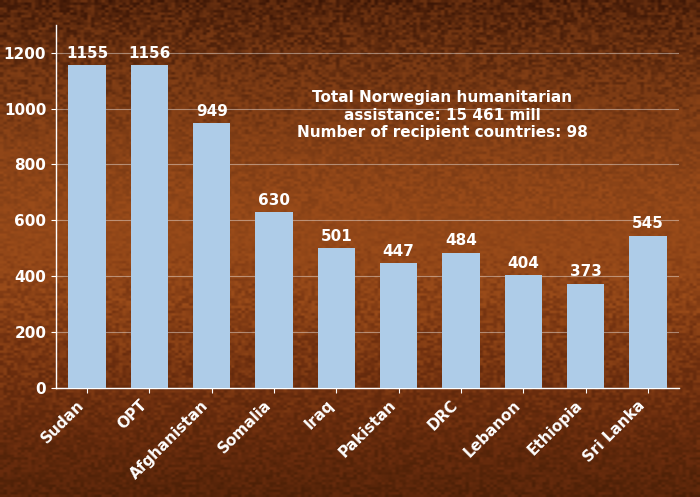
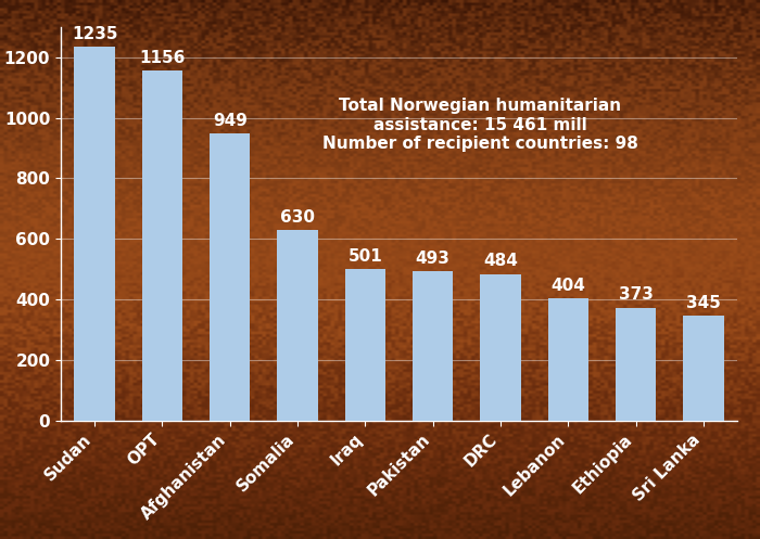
Sudan: 1155 -> 1235
Pakistan: 447 -> 493
Sri Lanka: 545 -> 345
